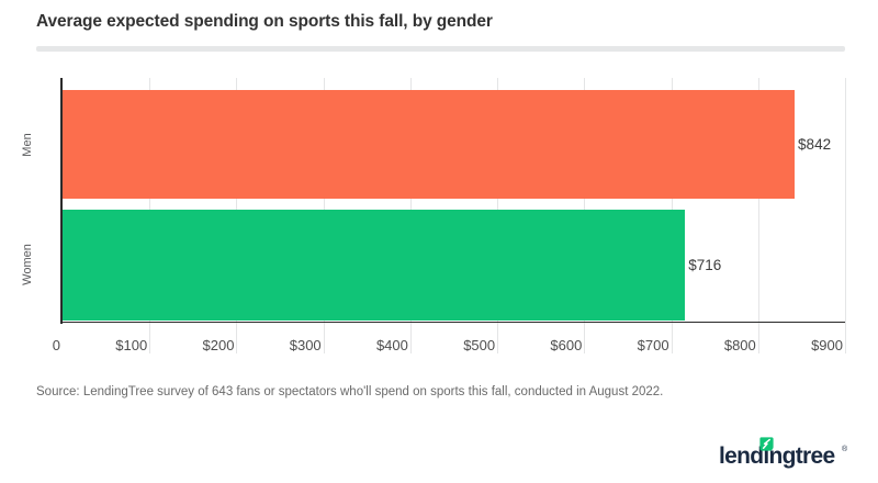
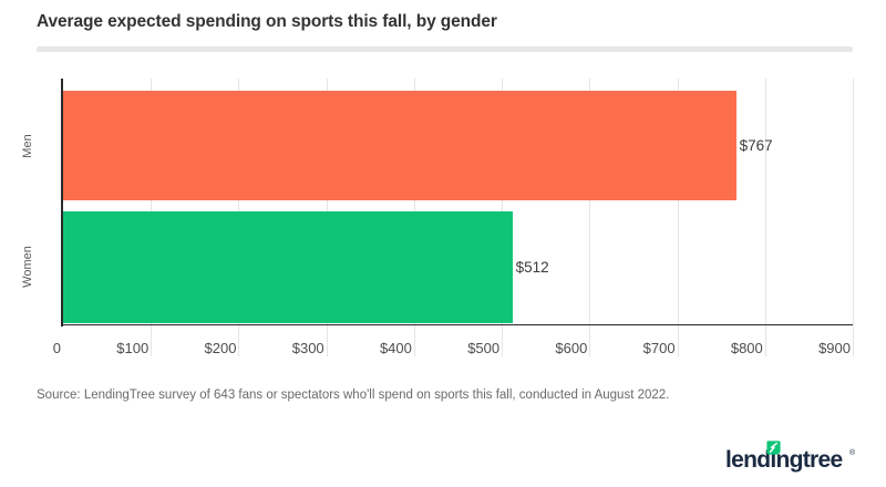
Men: $842 -> $767
Women: $716 -> $512
